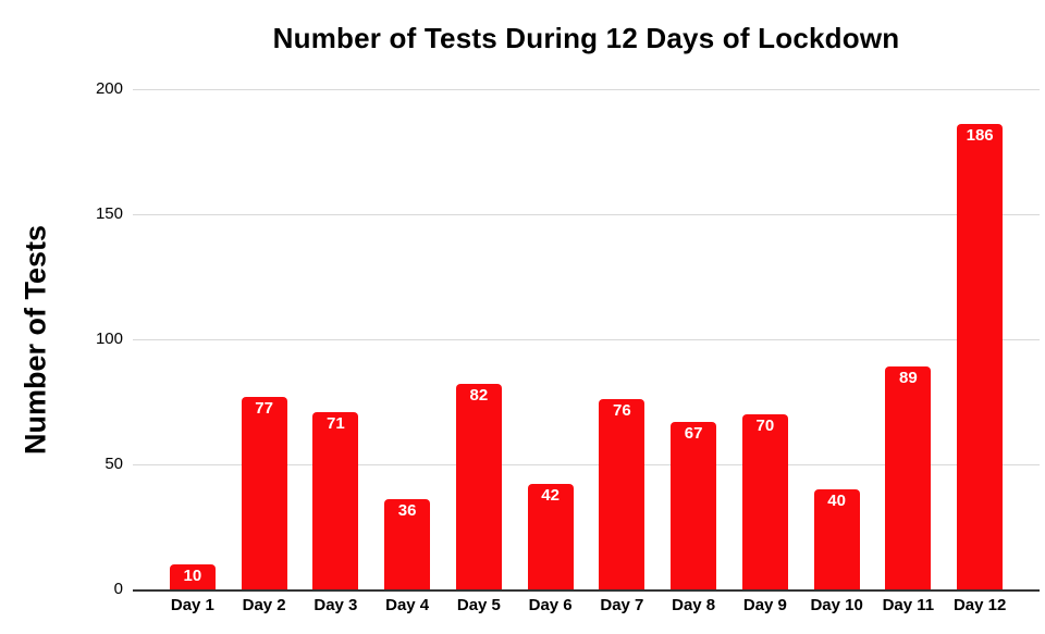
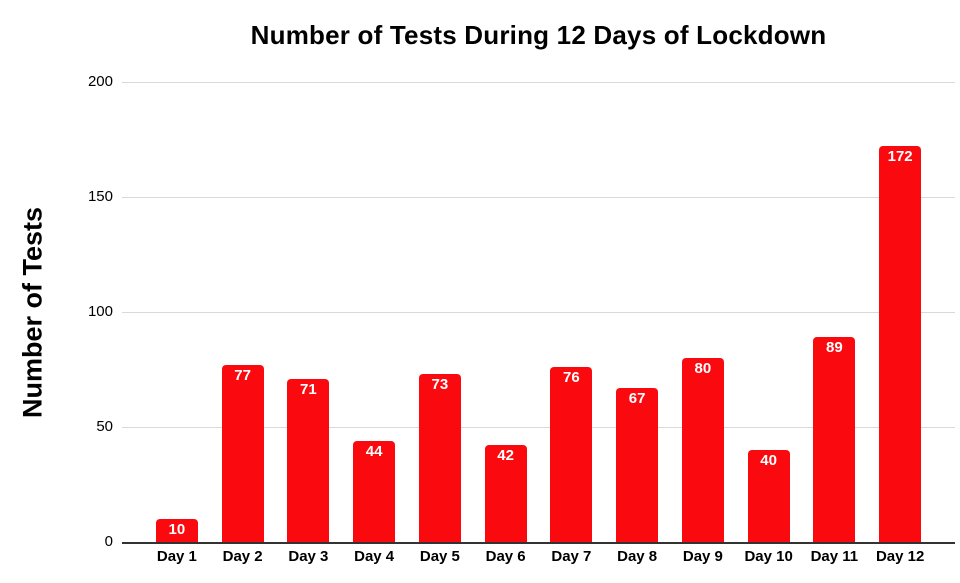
Day 4: 36 -> 44
Day 5: 82 -> 73
Day 9: 70 -> 80
Day 12: 186 -> 172
